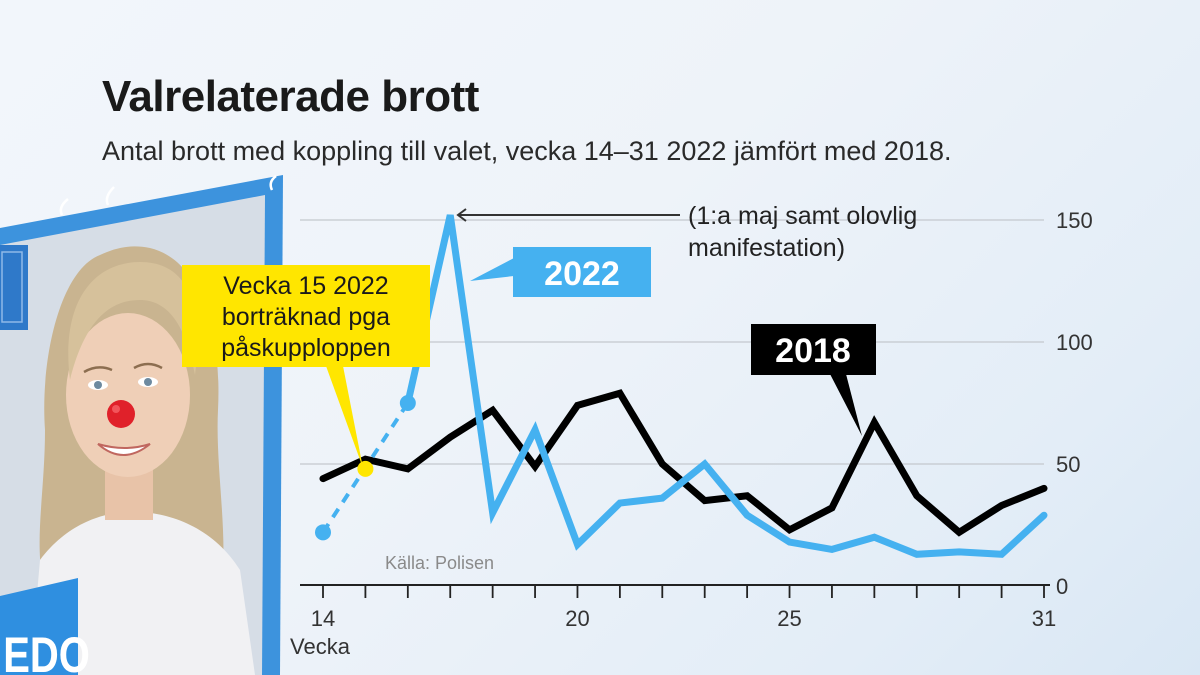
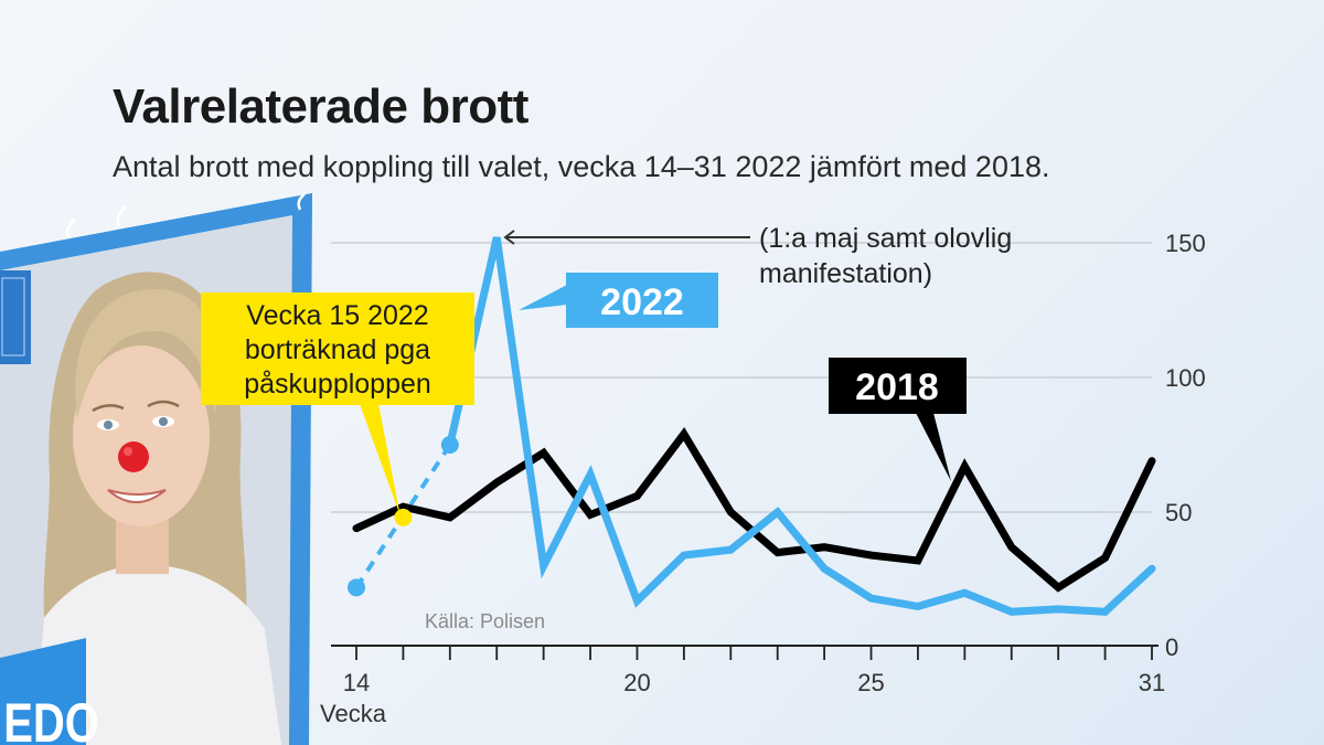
2018/20: 74 -> 56
2018/25: 23 -> 34
2018/31: 40 -> 69
